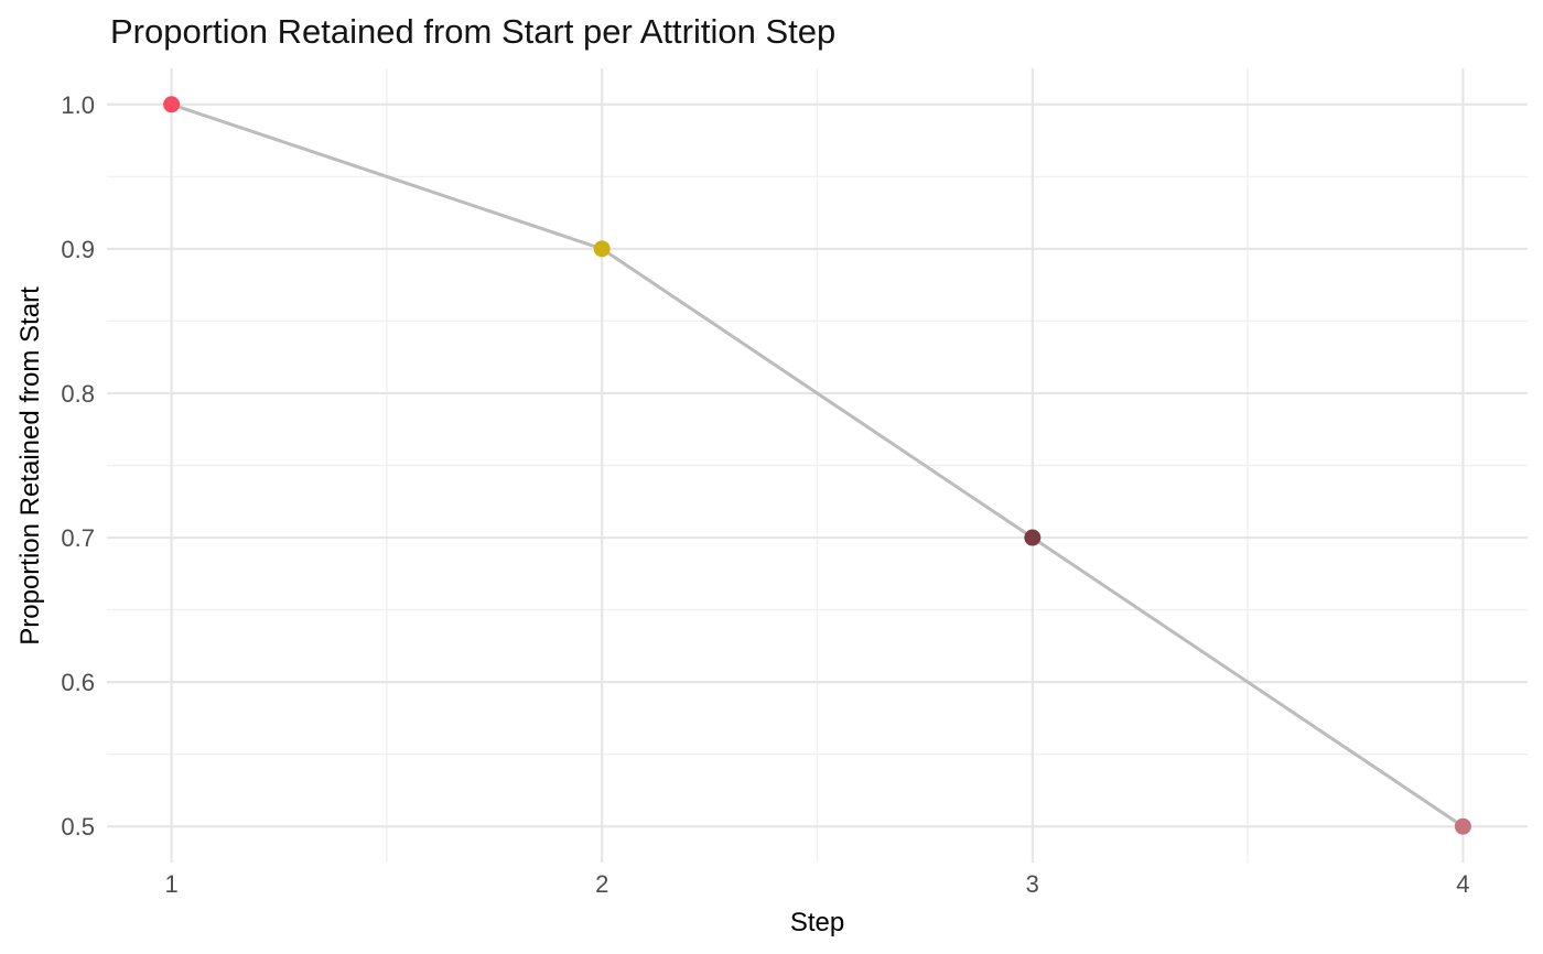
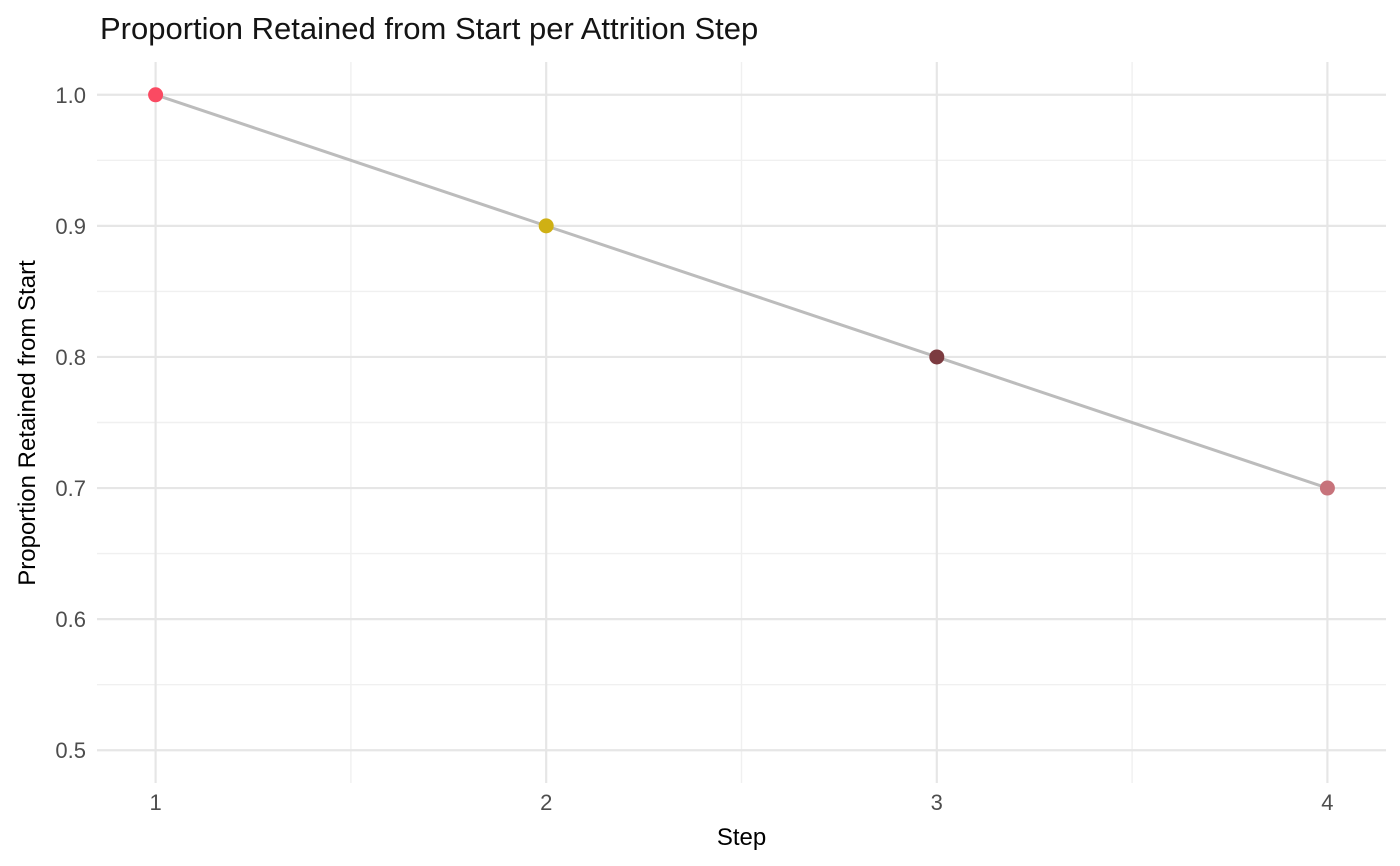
3: 0.7 -> 0.8
4: 0.5 -> 0.7
